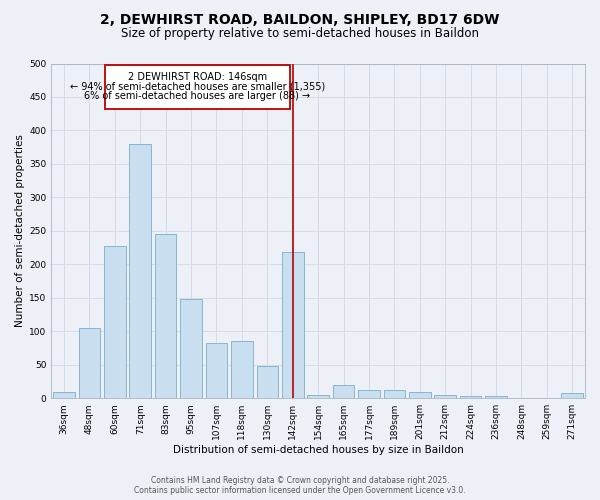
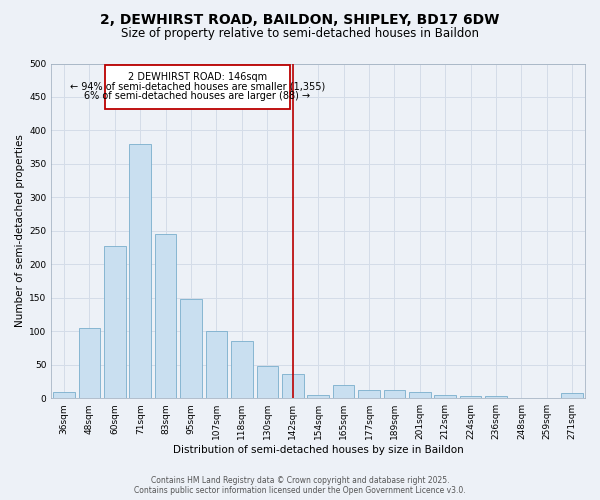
107sqm: 82 -> 101
142sqm: 218 -> 36
